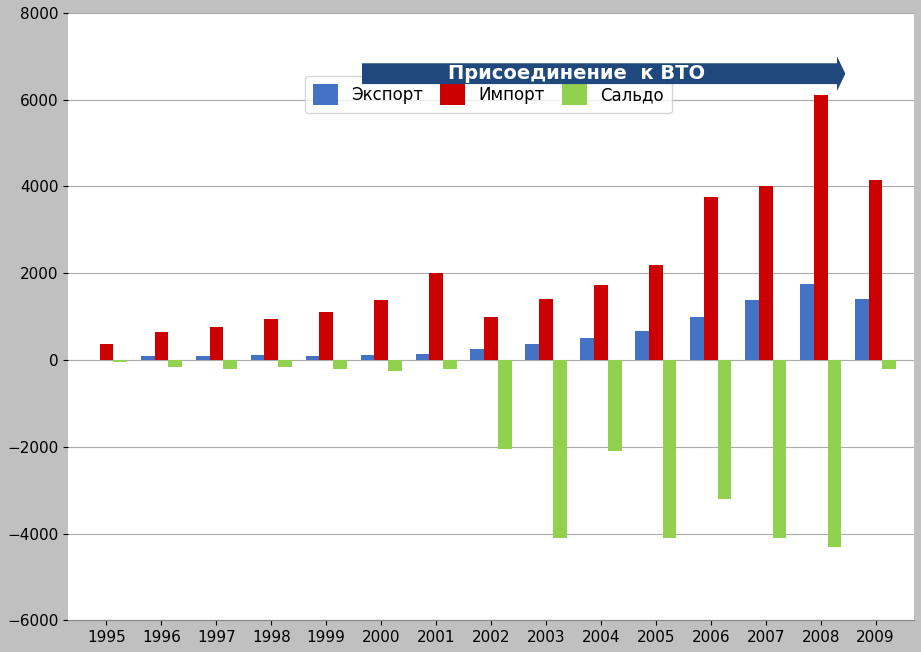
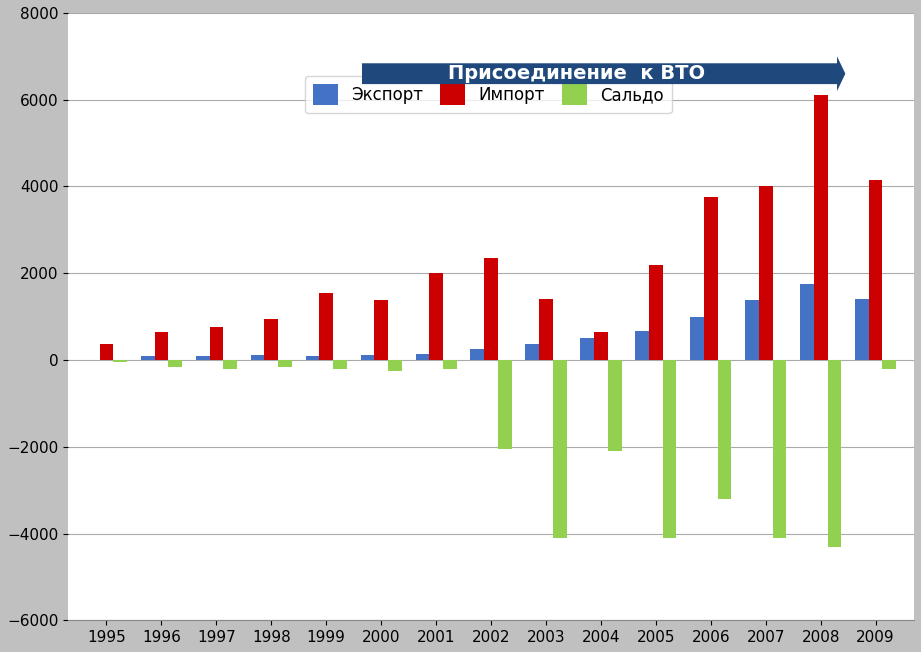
Импорт/1999: 1100 -> 1550
Импорт/2002: 1000 -> 2350
Импорт/2004: 1720 -> 650
